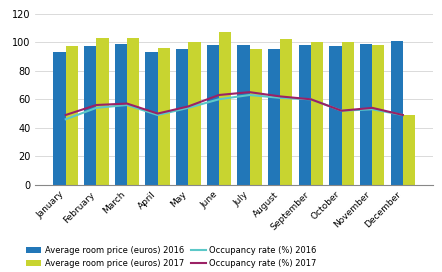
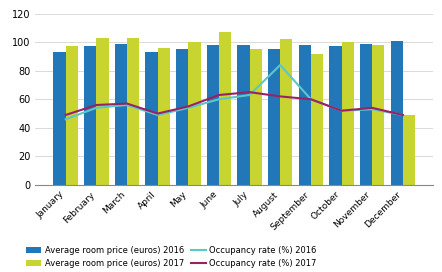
Occupancy rate (%) 2016/August: 61 -> 84
Average room price (euros) 2017/September: 100 -> 92
